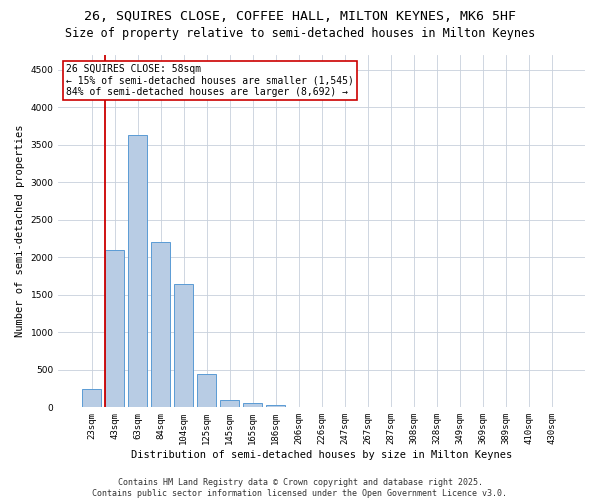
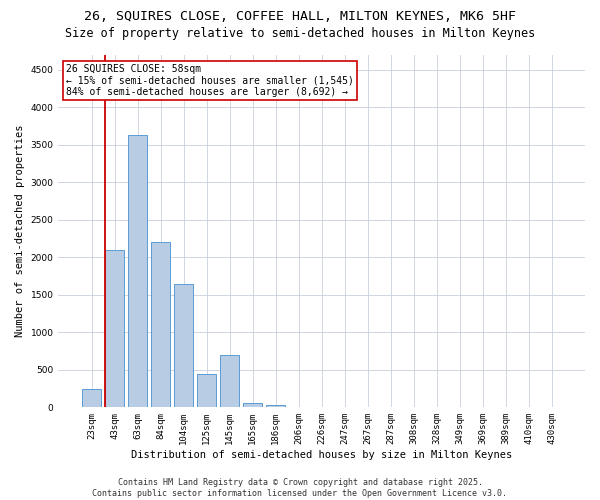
145sqm: 100 -> 700
